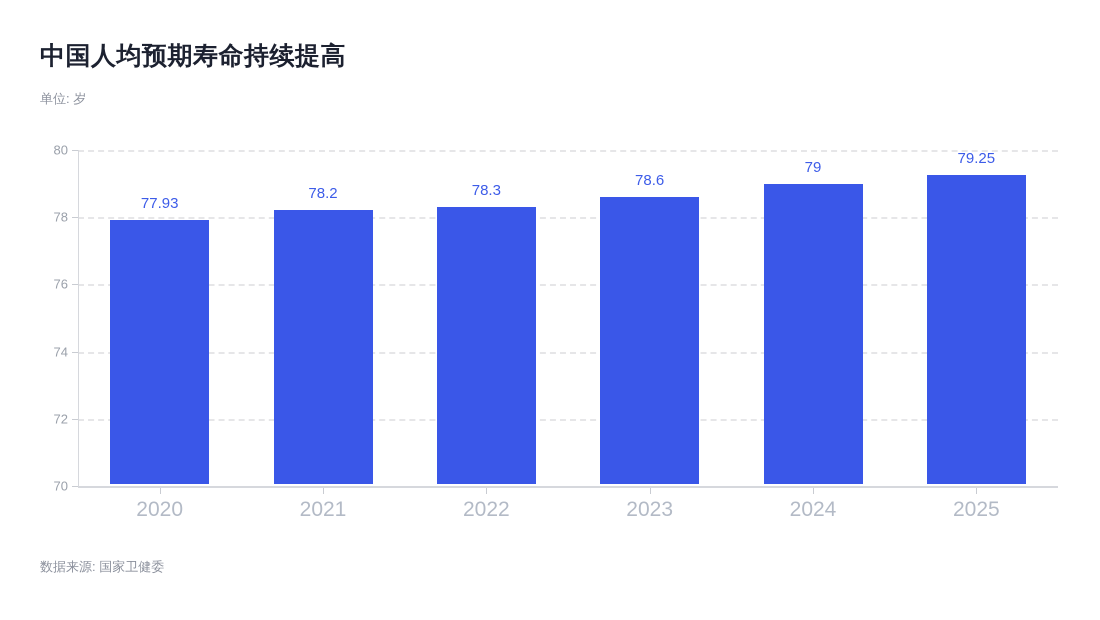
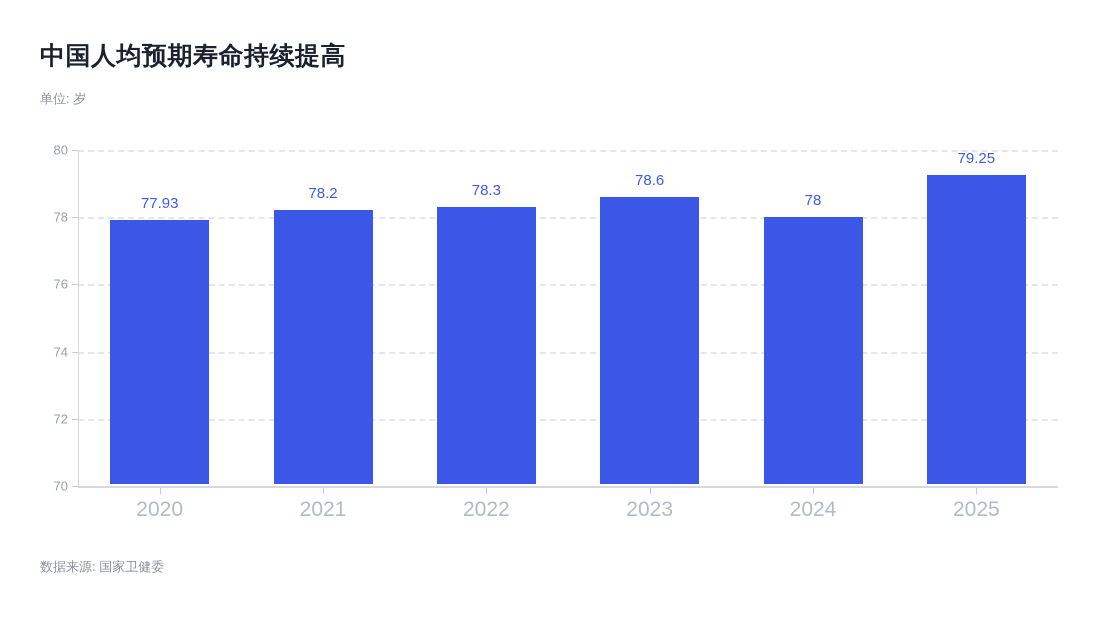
2024: 79 -> 78
